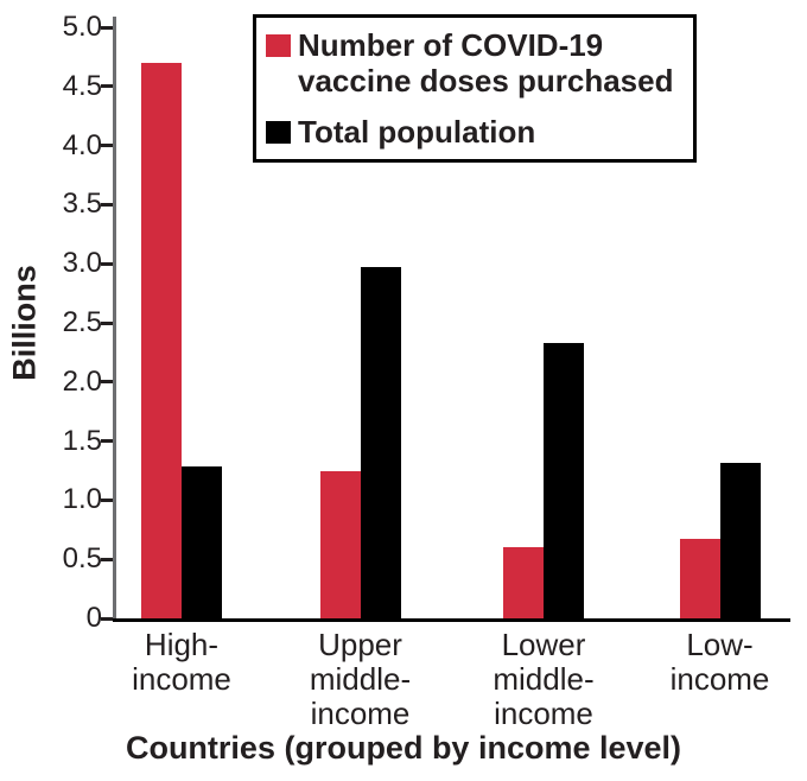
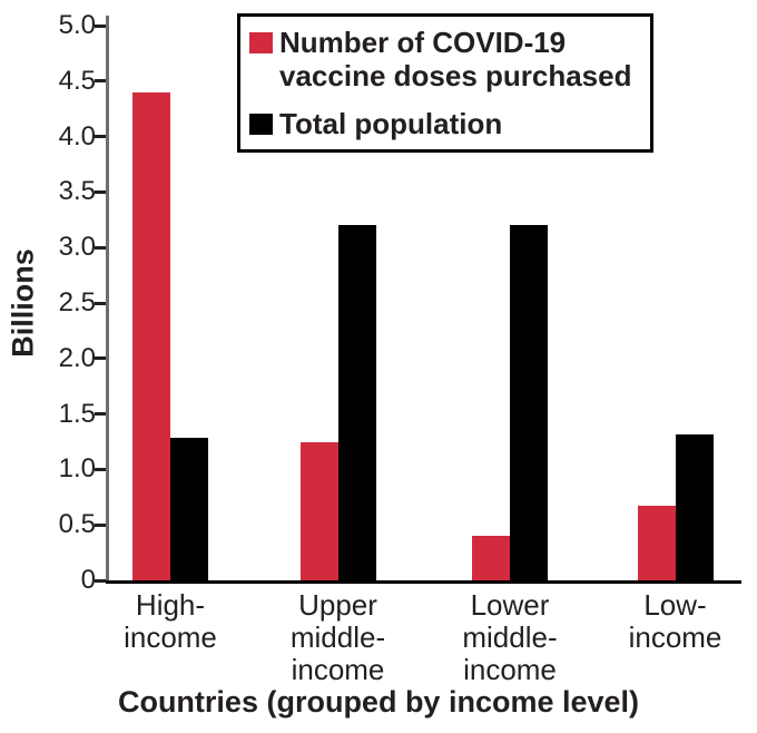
Number of COVID-19 vaccine doses purchased/High-income: 4.7 -> 4.4
Total population/Upper middle-income: 3.0 -> 3.2
Number of COVID-19 vaccine doses purchased/Lower middle-income: 0.6 -> 0.4
Total population/Lower middle-income: 2.3 -> 3.2
